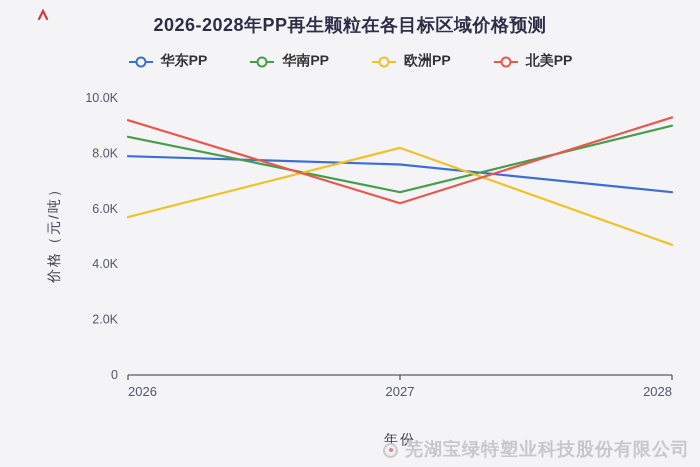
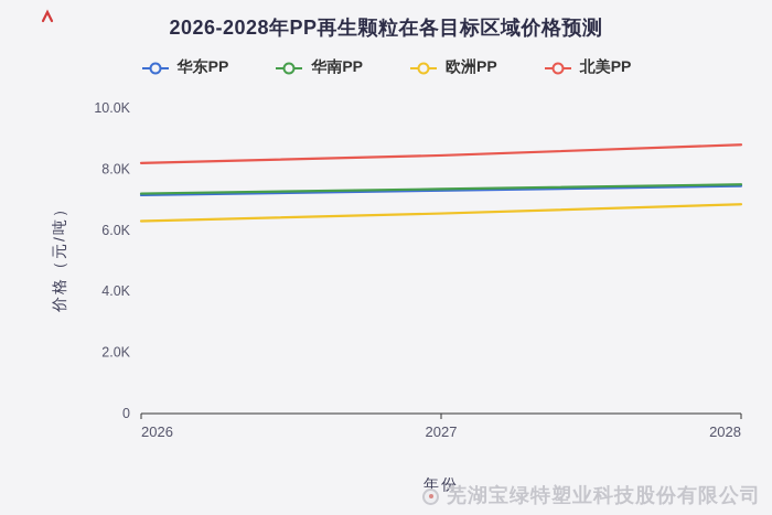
华东PP/2026: 7.9K -> 7.2K
华南PP/2026: 8.6K -> 7.2K
欧洲PP/2026: 5.7K -> 6.3K
北美PP/2026: 9.2K -> 8.2K
华东PP/2027: 7.6K -> 7.3K
华南PP/2027: 6.6K -> 7.4K
欧洲PP/2027: 8.2K -> 6.6K
北美PP/2027: 6.2K -> 8.4K
华东PP/2028: 6.6K -> 7.4K
华南PP/2028: 9.0K -> 7.5K
欧洲PP/2028: 4.7K -> 6.8K
北美PP/2028: 9.3K -> 8.8K
